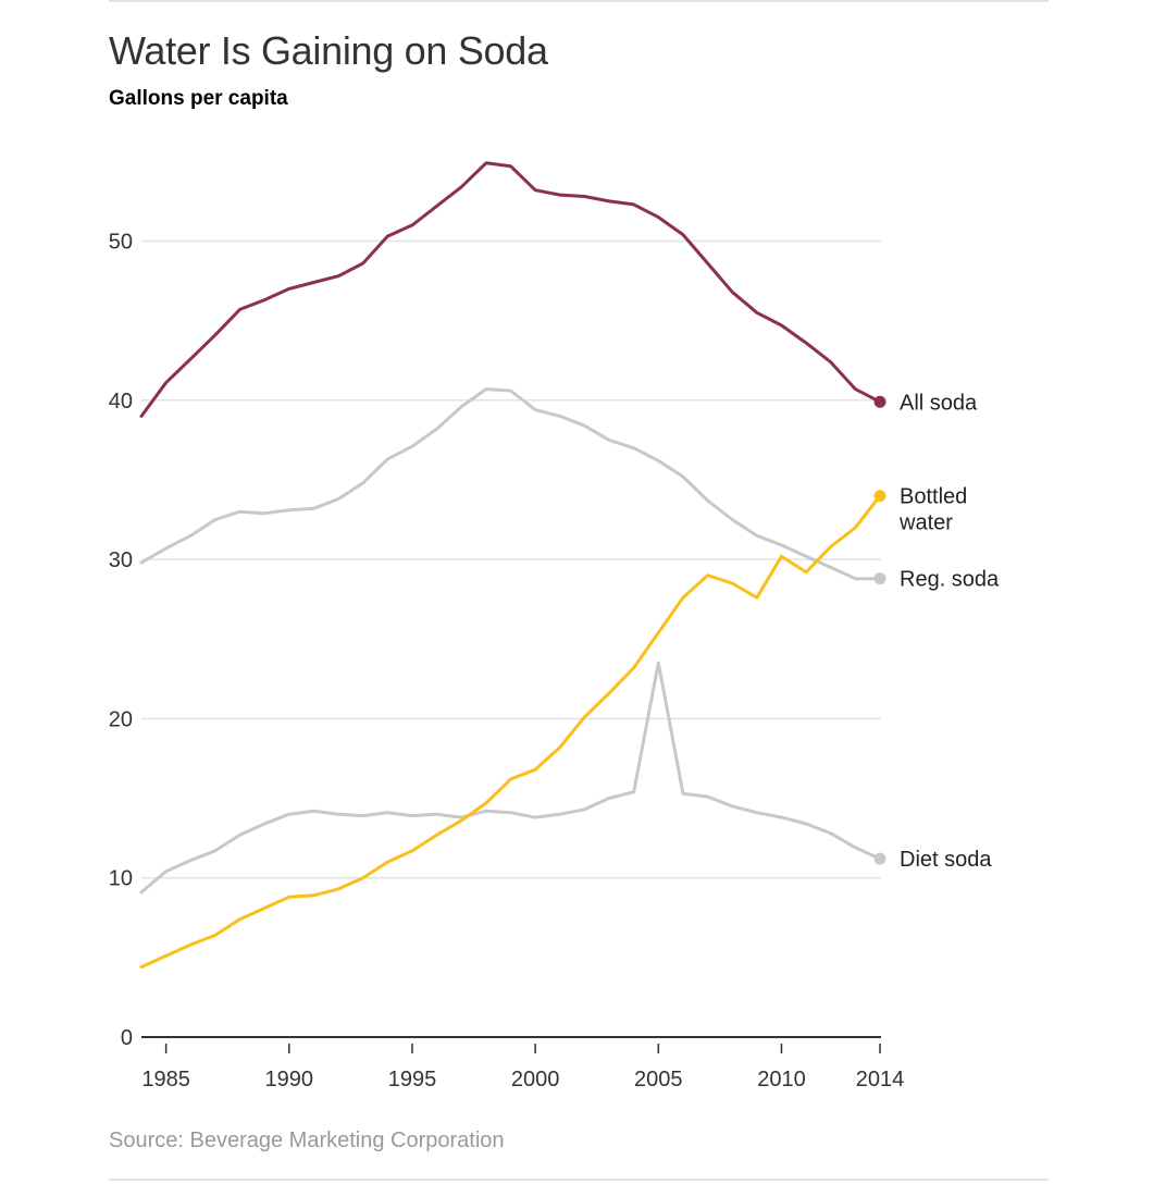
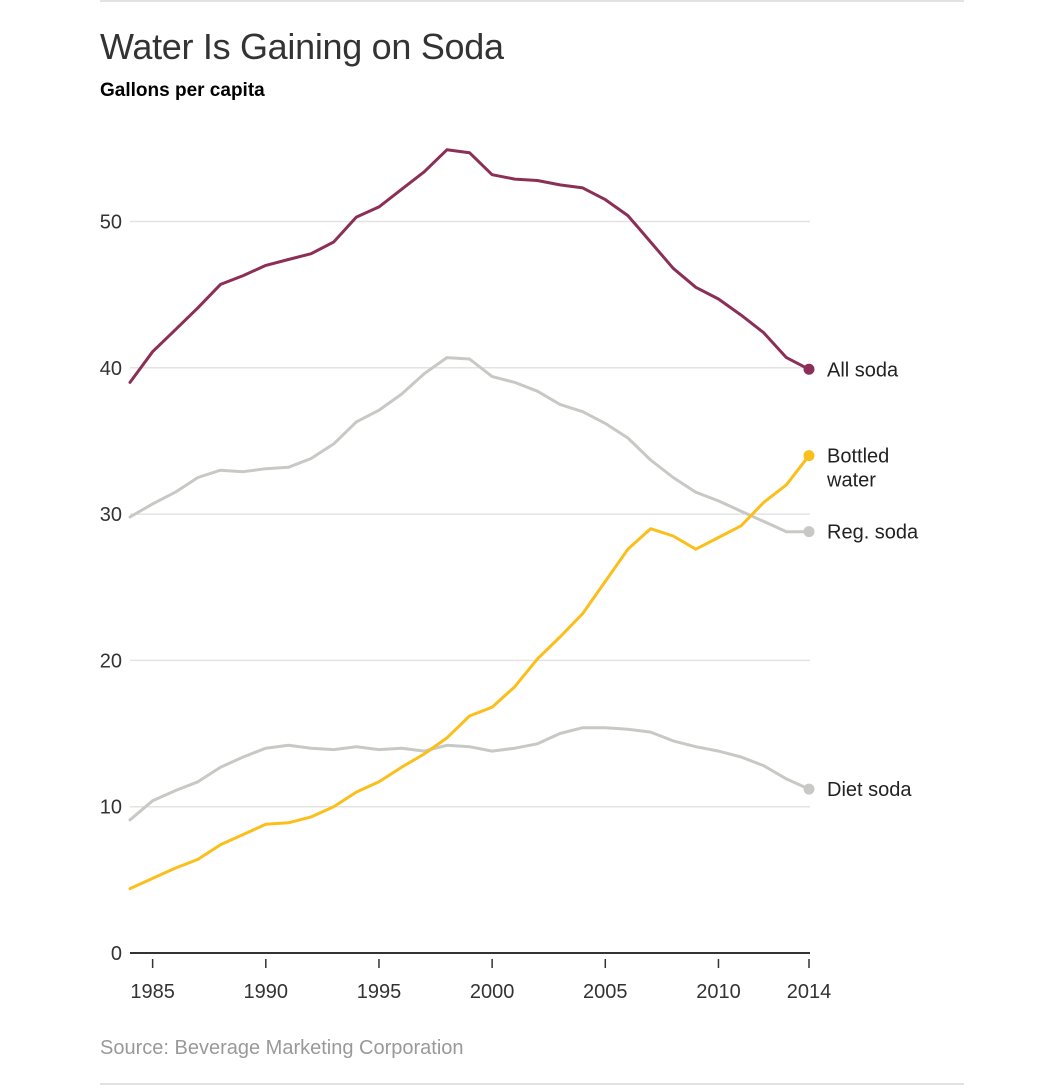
Diet soda/2005: 23.5 -> 15.4
Bottled water/2010: 30.2 -> 28.4
